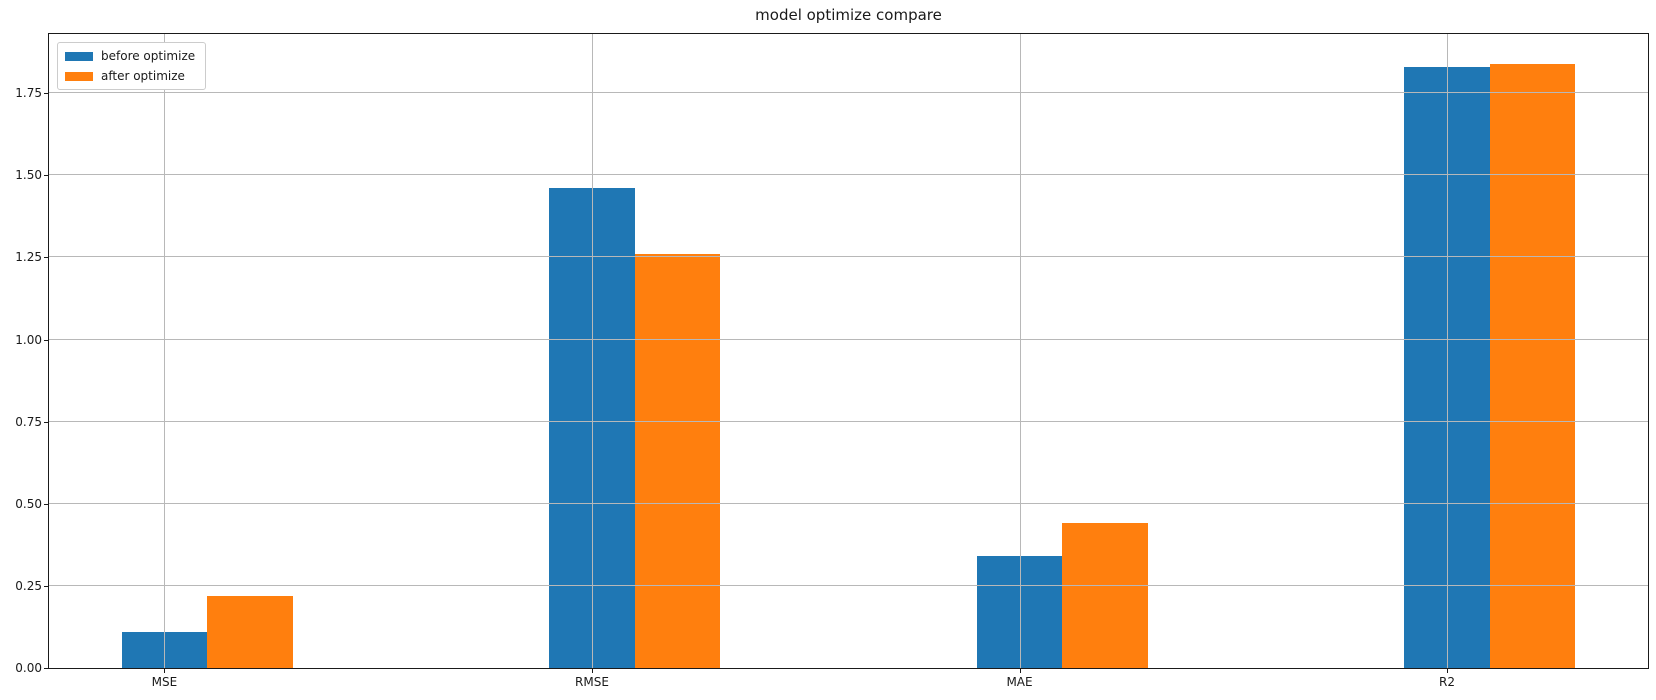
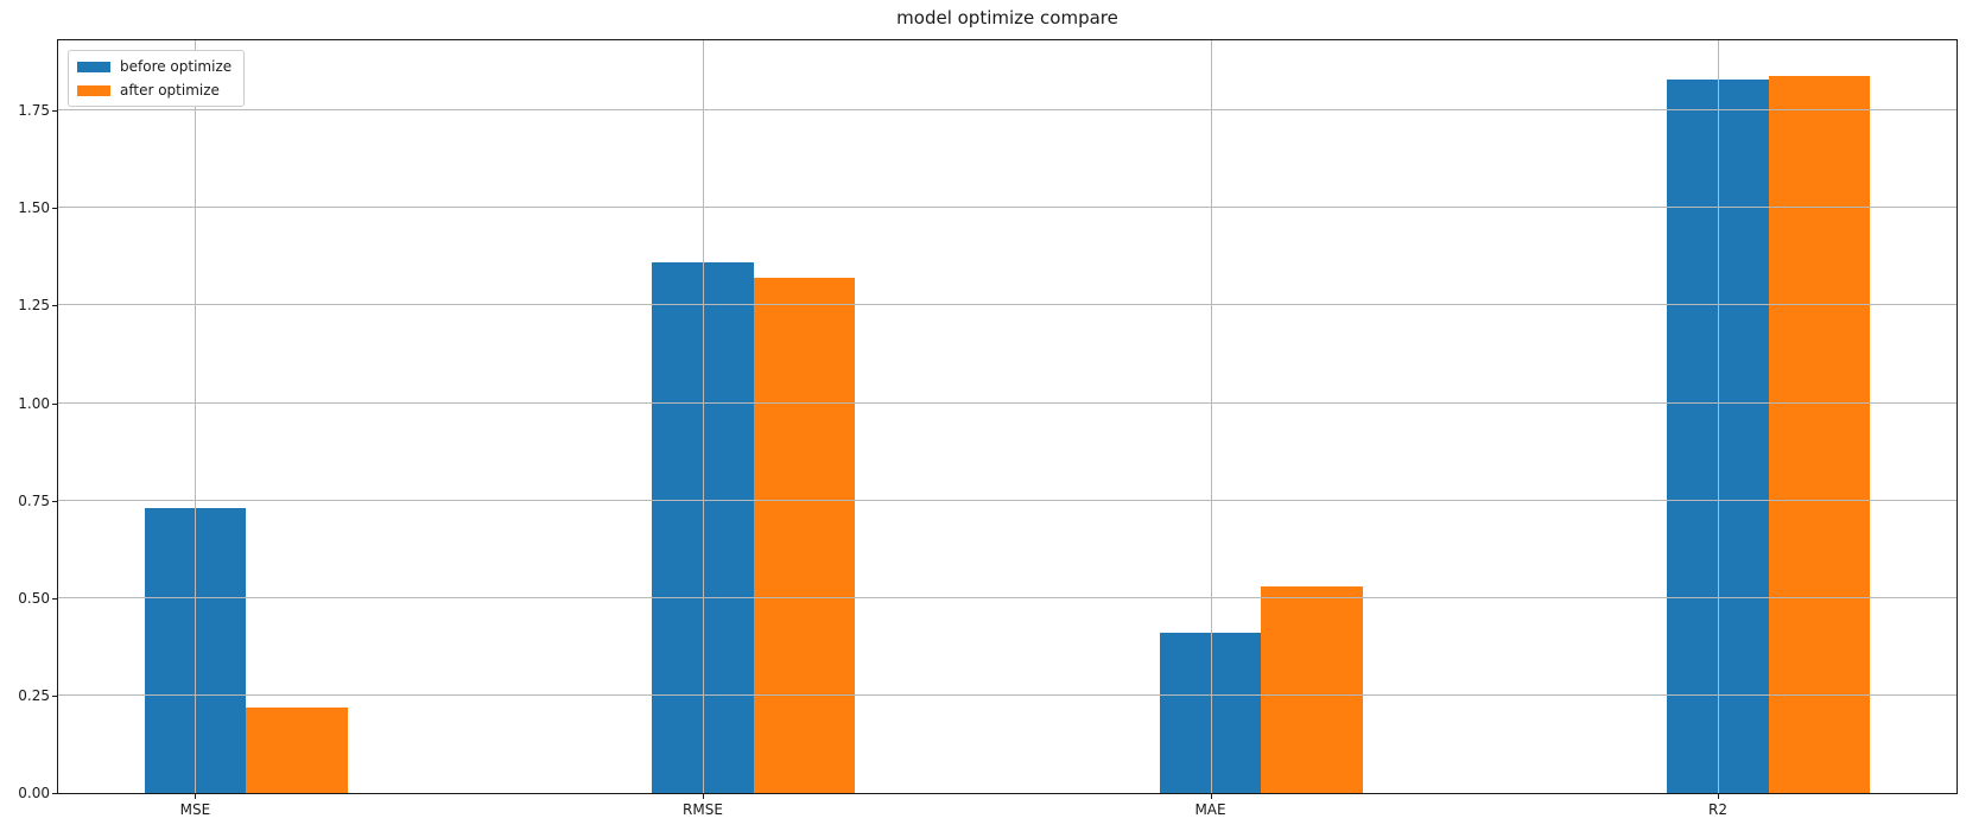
before optimize/MSE: 0.11 -> 0.73
before optimize/RMSE: 1.46 -> 1.36
after optimize/RMSE: 1.26 -> 1.32
before optimize/MAE: 0.34 -> 0.41
after optimize/MAE: 0.44 -> 0.53
